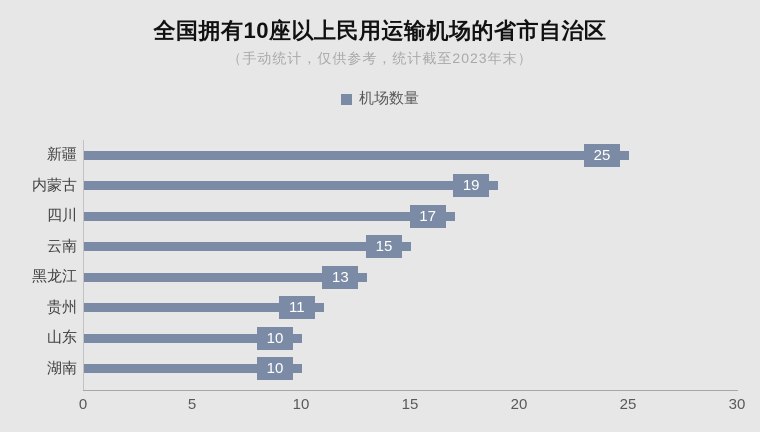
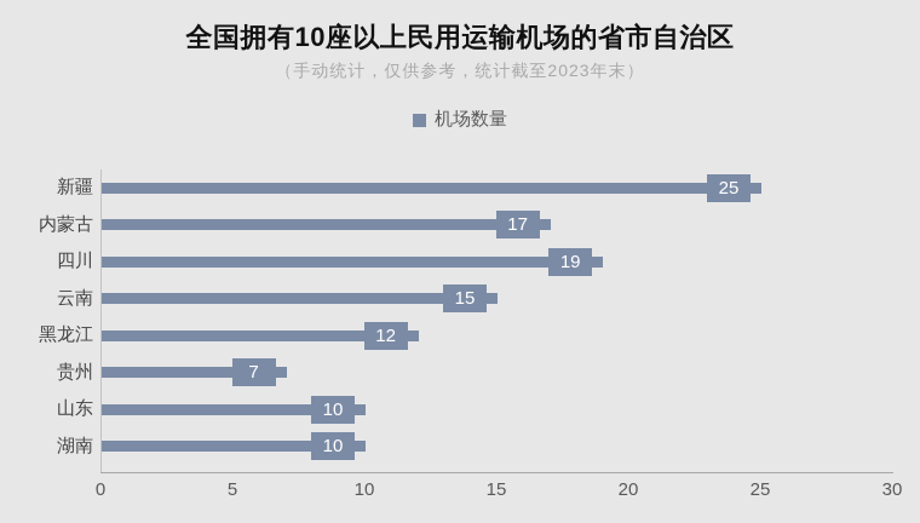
内蒙古: 19 -> 17
四川: 17 -> 19
黑龙江: 13 -> 12
贵州: 11 -> 7
